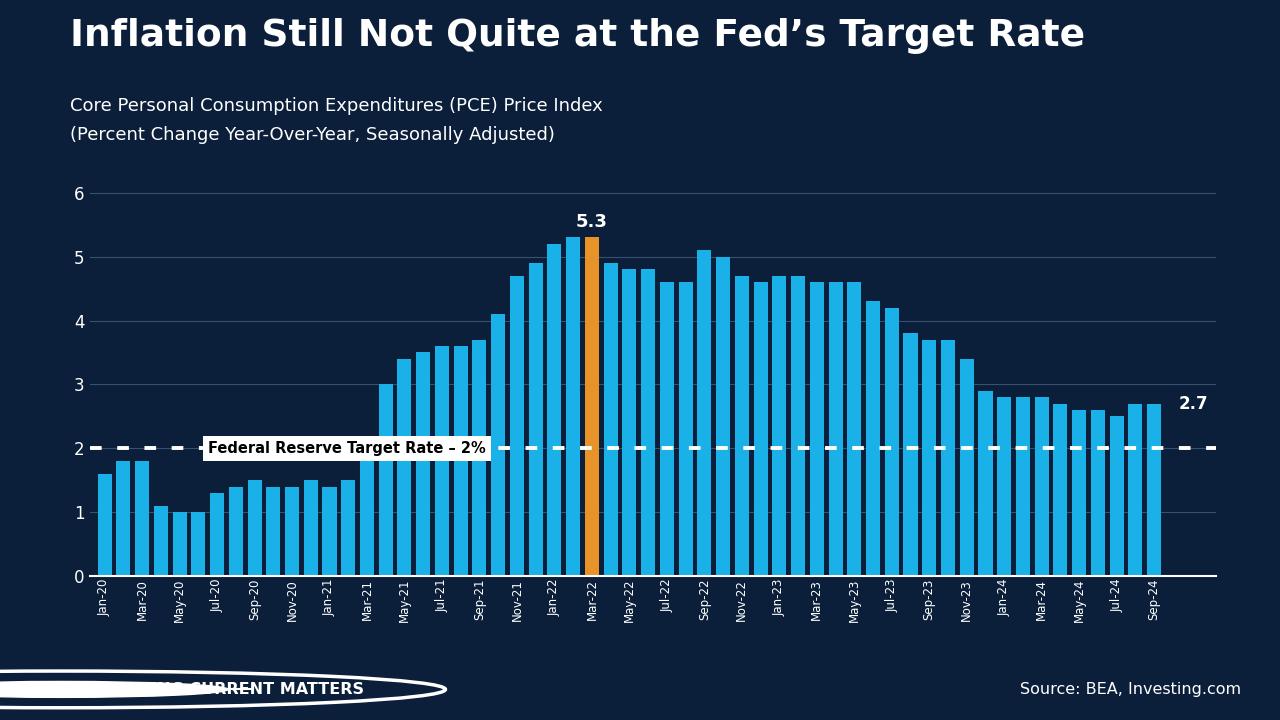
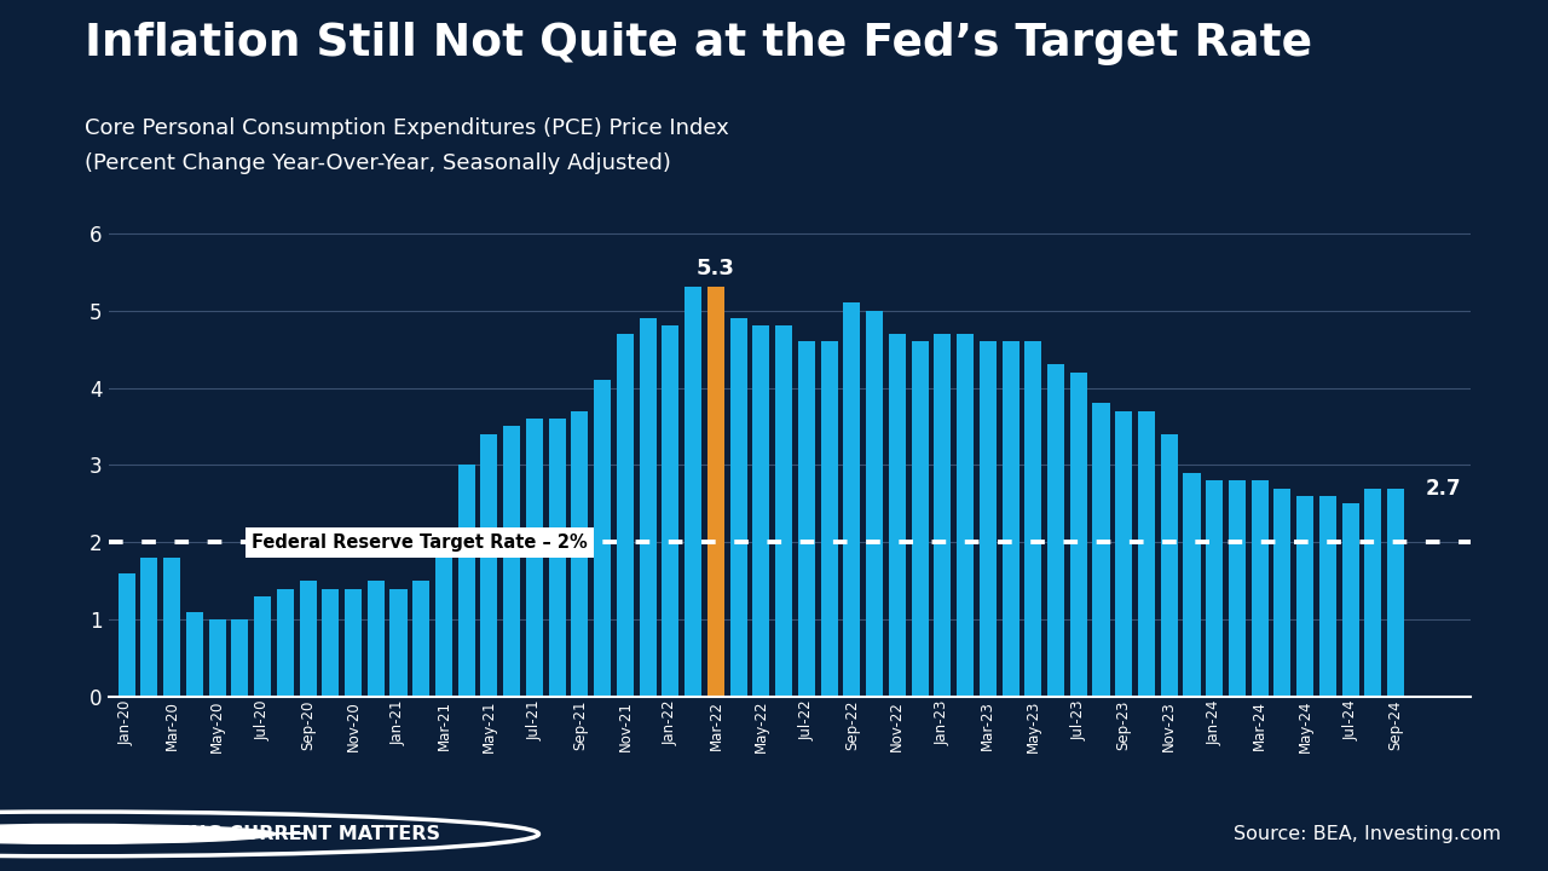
Jan-22: 5.2 -> 4.8
